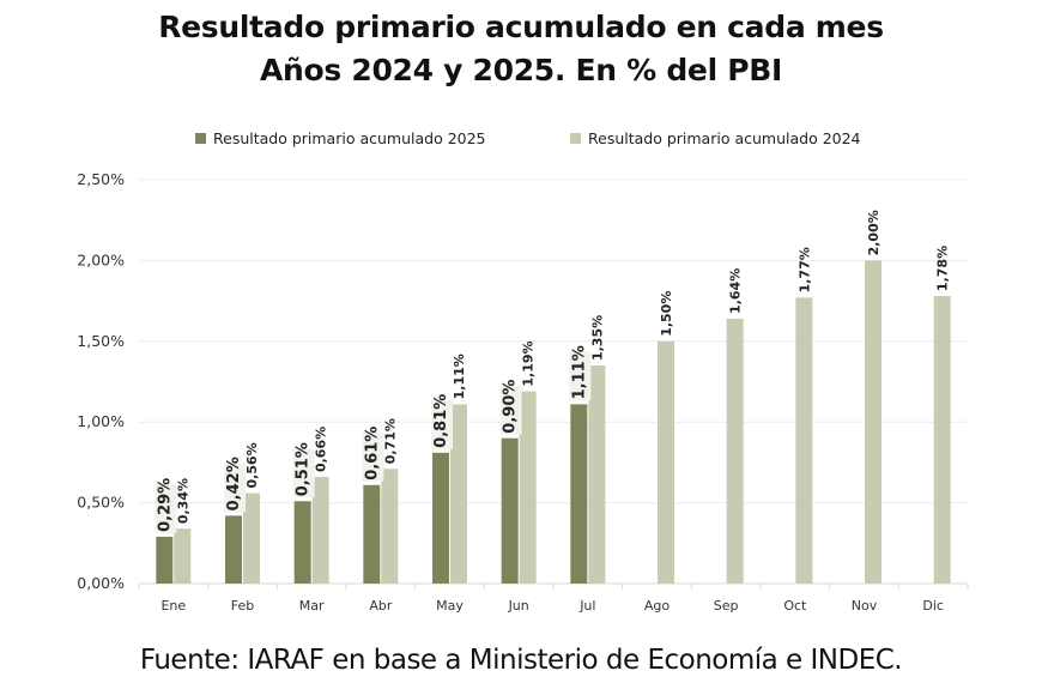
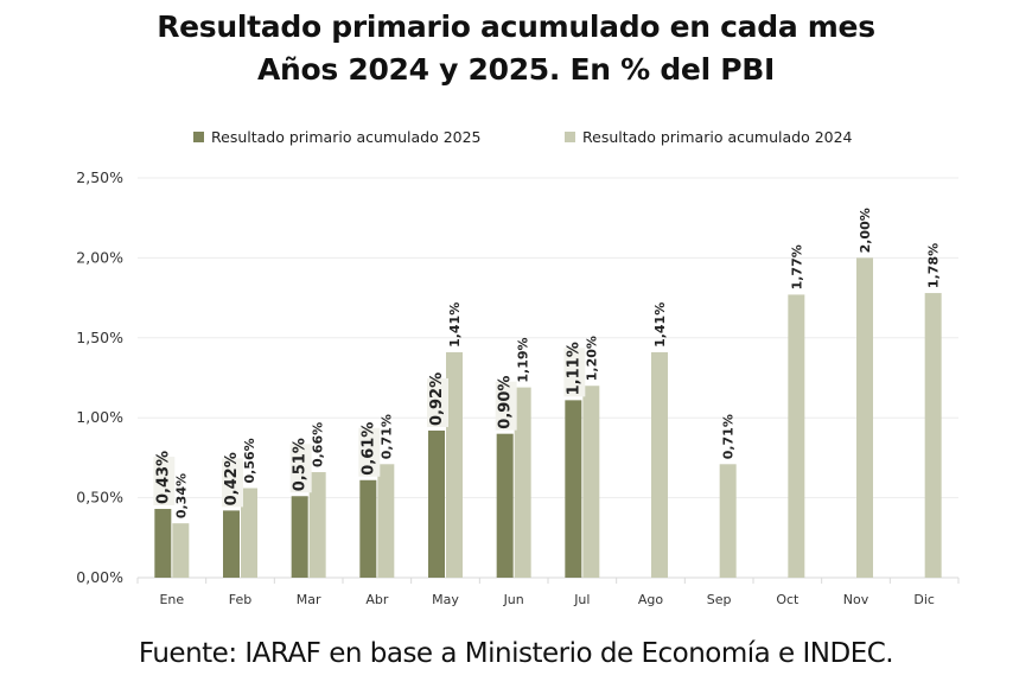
Resultado primario acumulado 2025/Ene: 0,29% -> 0,43%
Resultado primario acumulado 2025/May: 0,81% -> 0,92%
Resultado primario acumulado 2024/May: 1,11% -> 1,41%
Resultado primario acumulado 2024/Jul: 1,35% -> 1,20%
Resultado primario acumulado 2024/Ago: 1,50% -> 1,41%
Resultado primario acumulado 2024/Sep: 1,64% -> 0,71%
